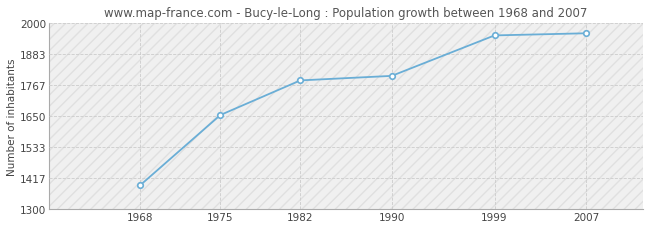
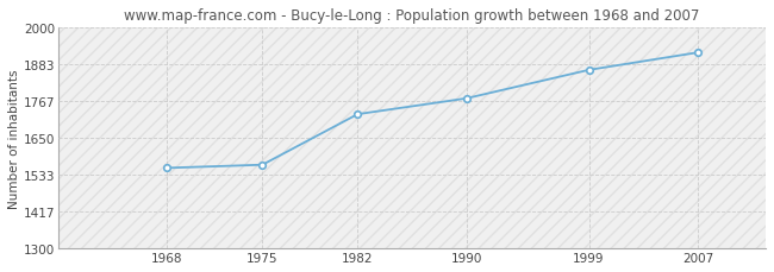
1968: 1391 -> 1555
1975: 1654 -> 1565
1982: 1784 -> 1725
1990: 1801 -> 1775
1999: 1953 -> 1865
2007: 1961 -> 1920
